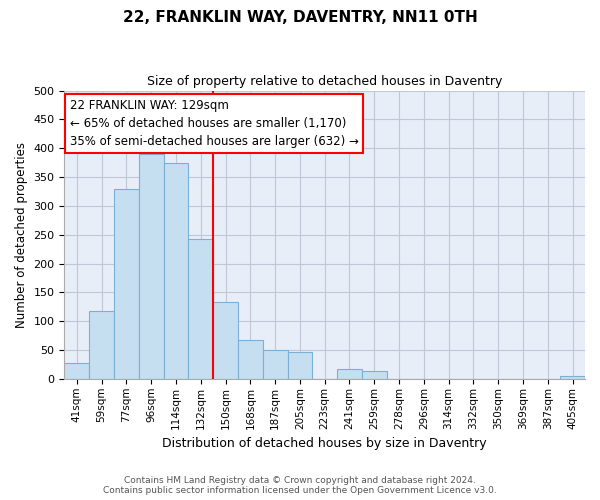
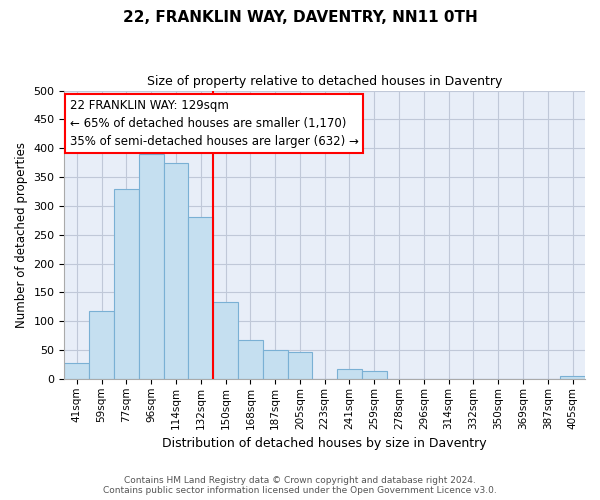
132sqm: 243 -> 280
